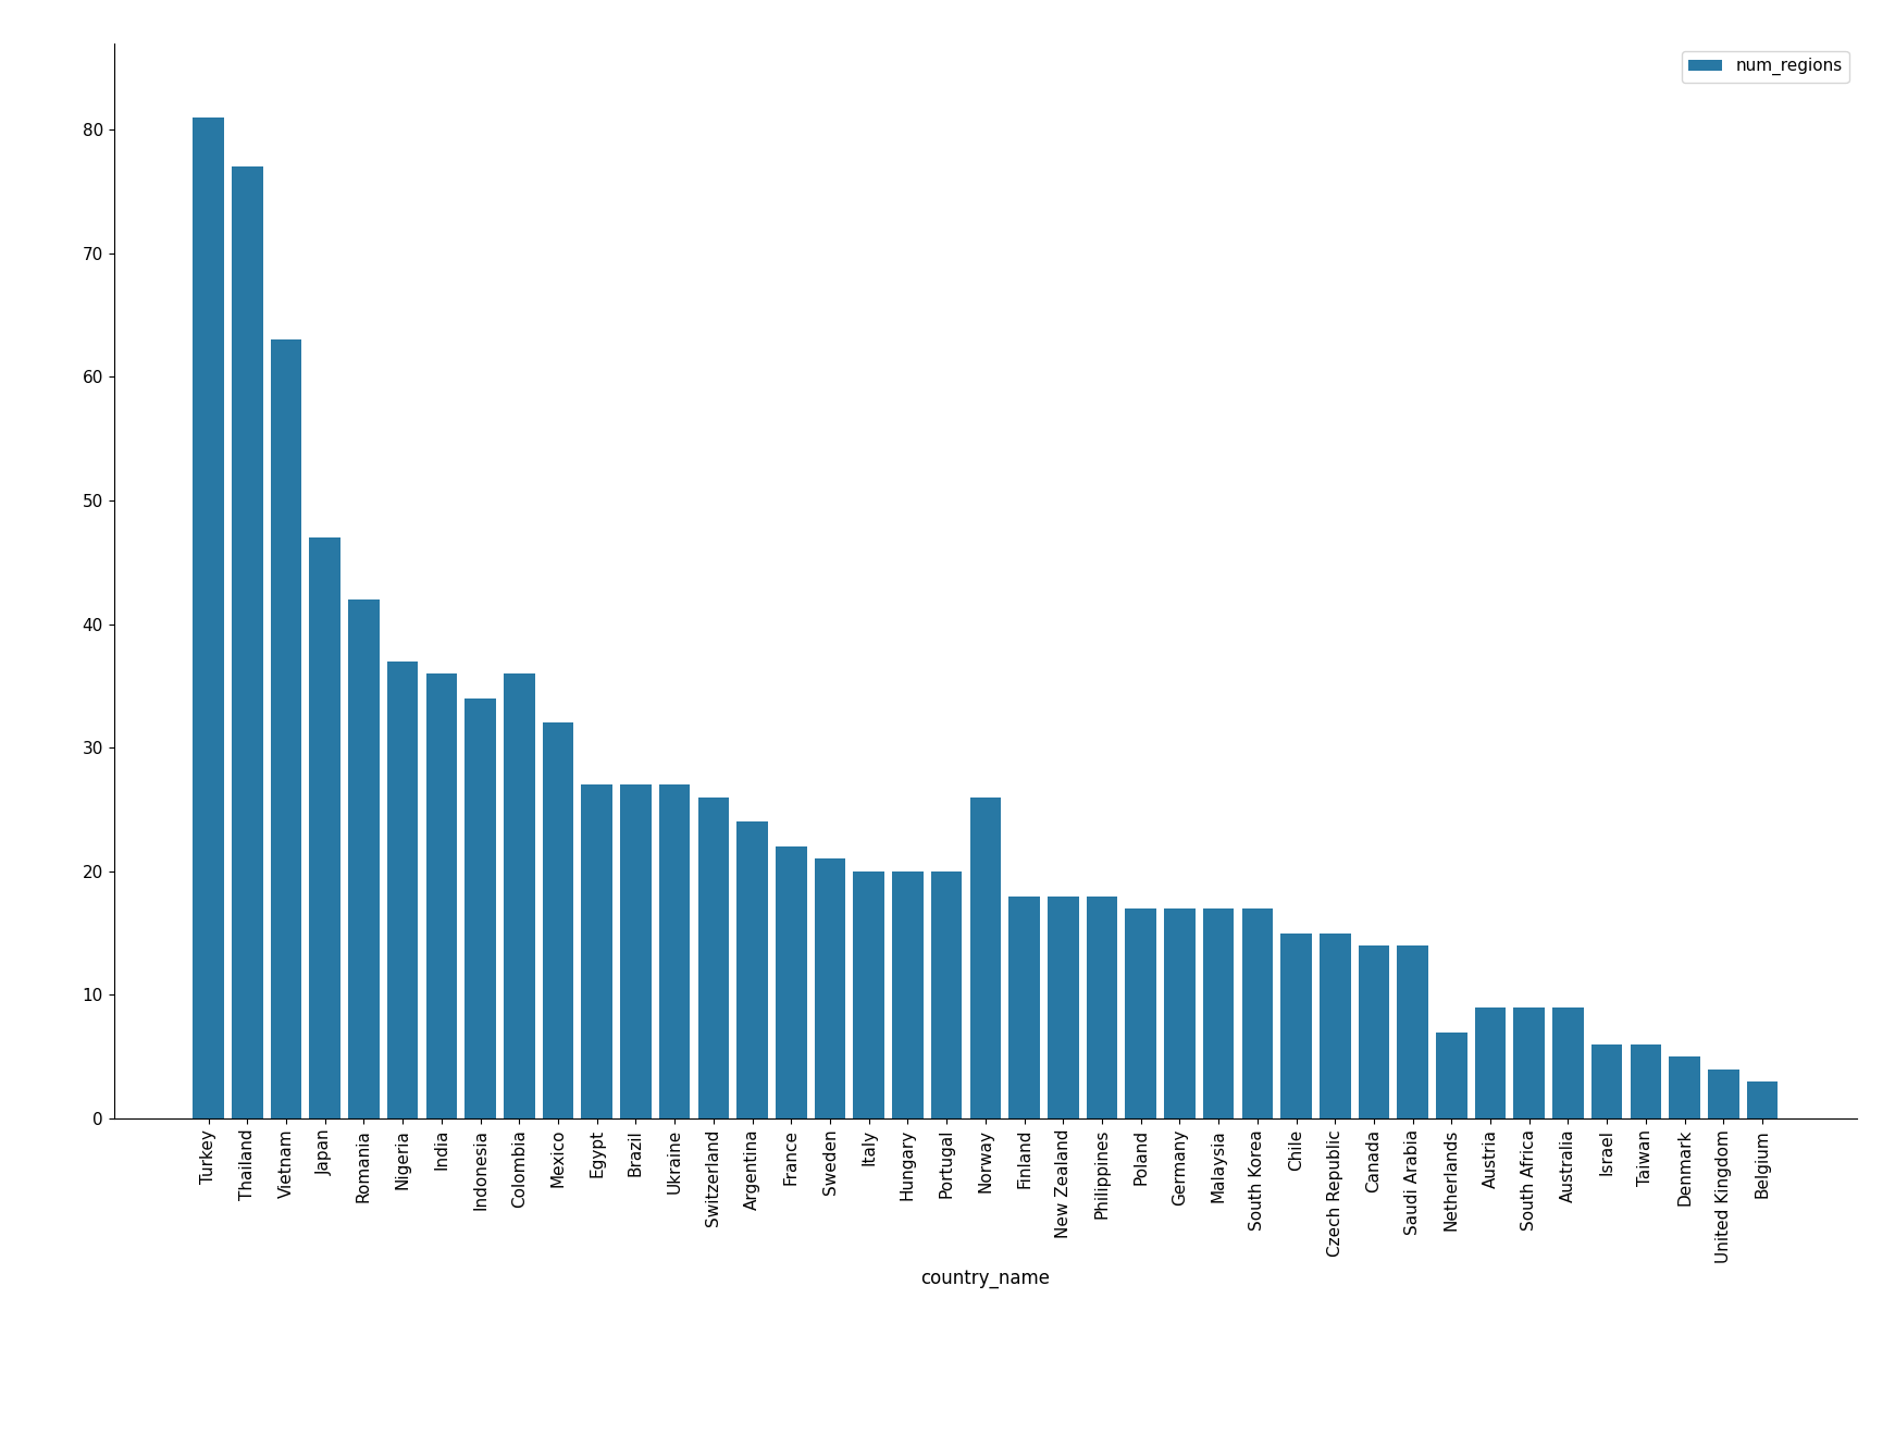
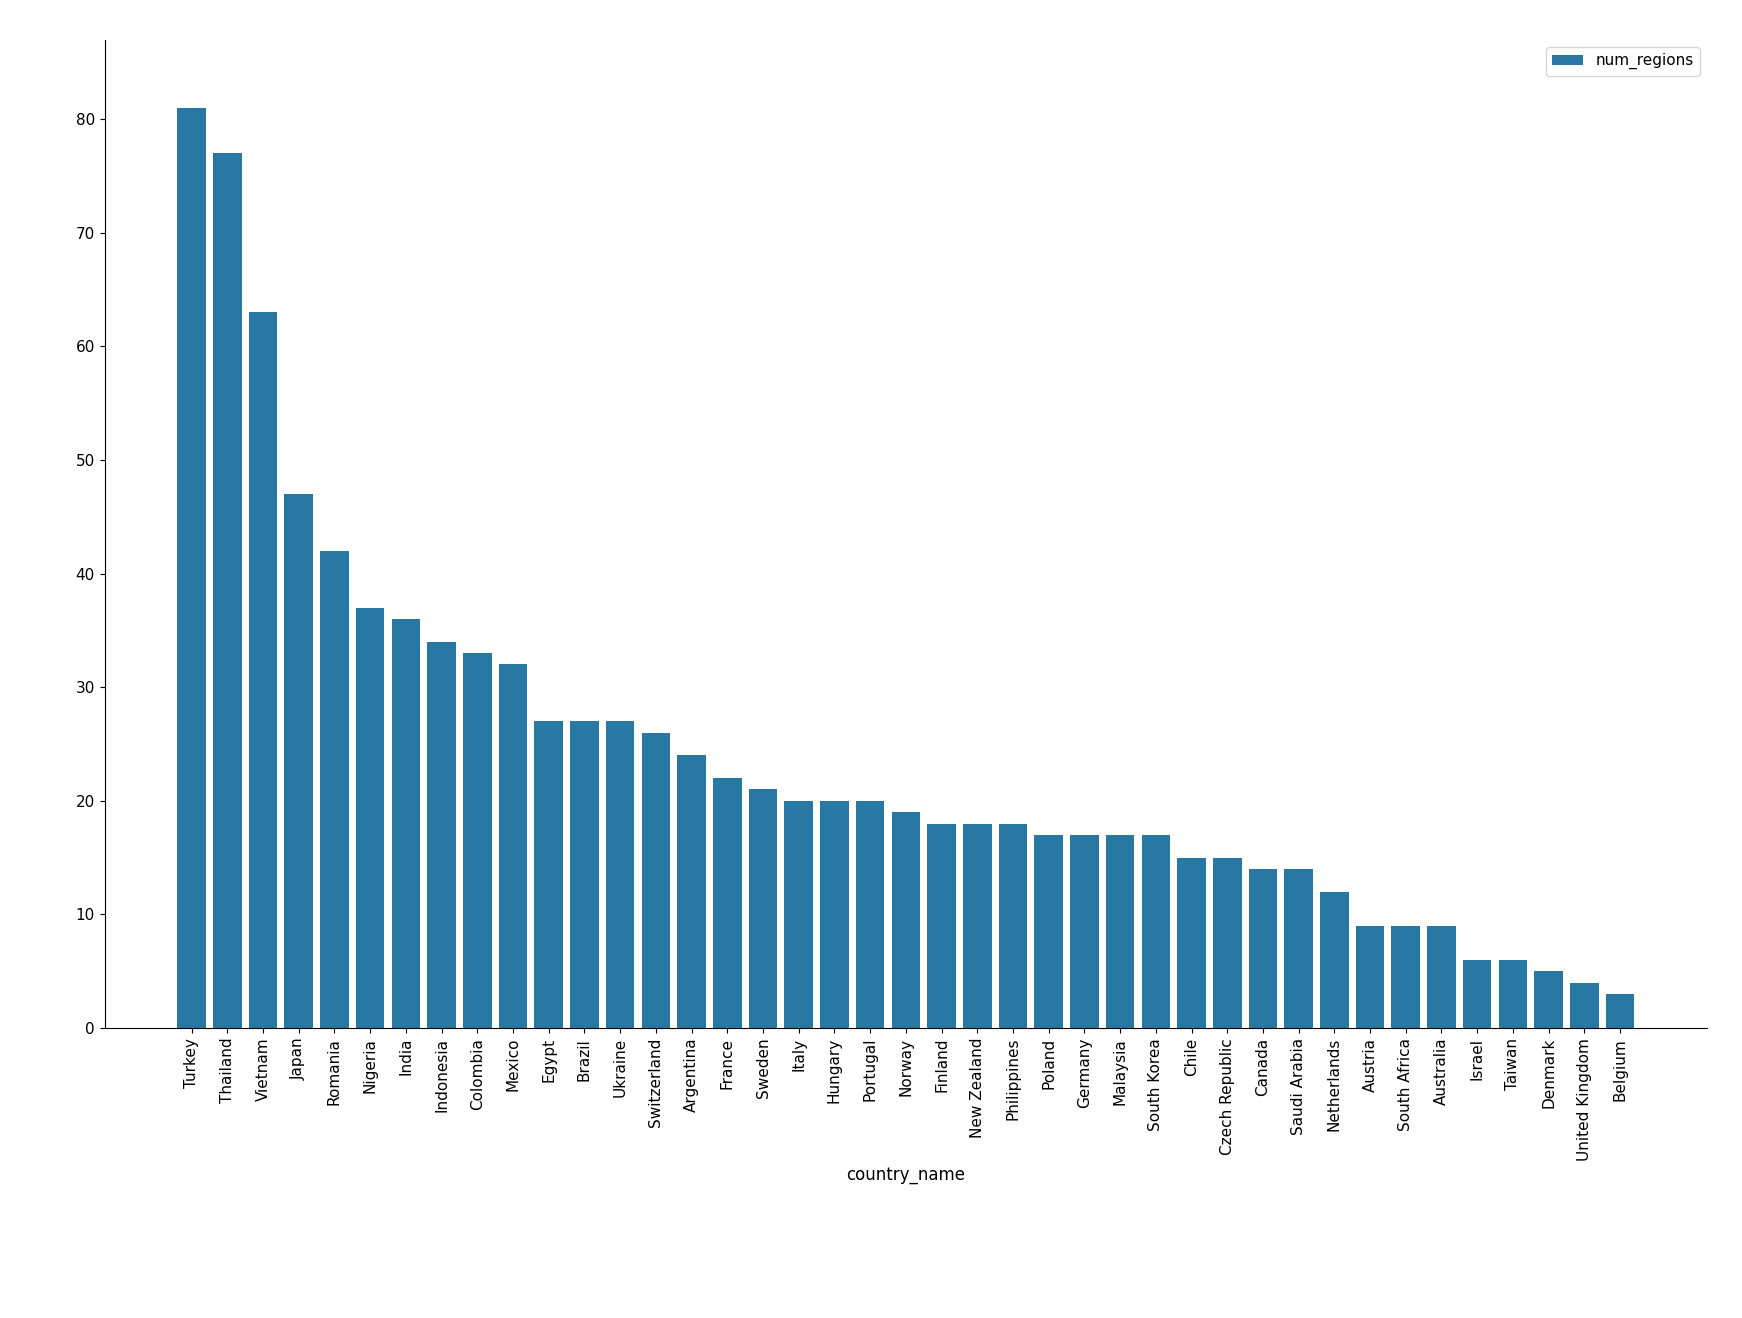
Colombia: 36 -> 33
Norway: 26 -> 19
Netherlands: 7 -> 12
